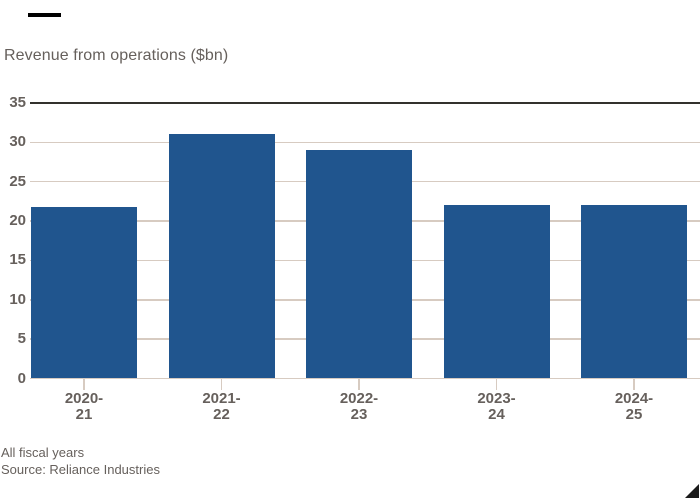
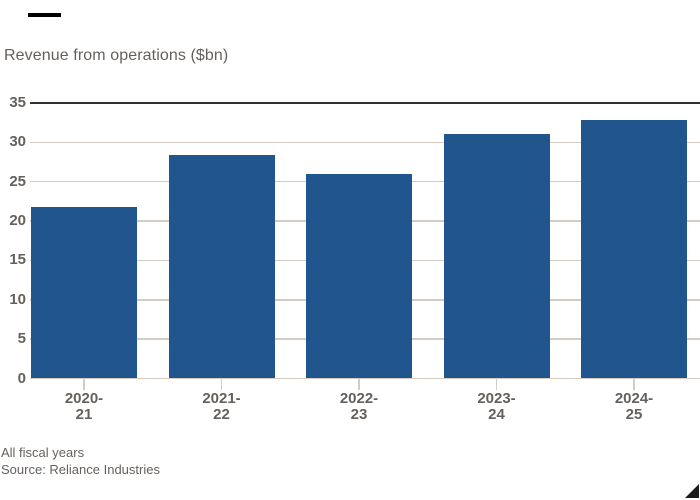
2021-22: 31 -> 28
2022-23: 29 -> 26
2023-24: 22 -> 31
2024-25: 22 -> 33
